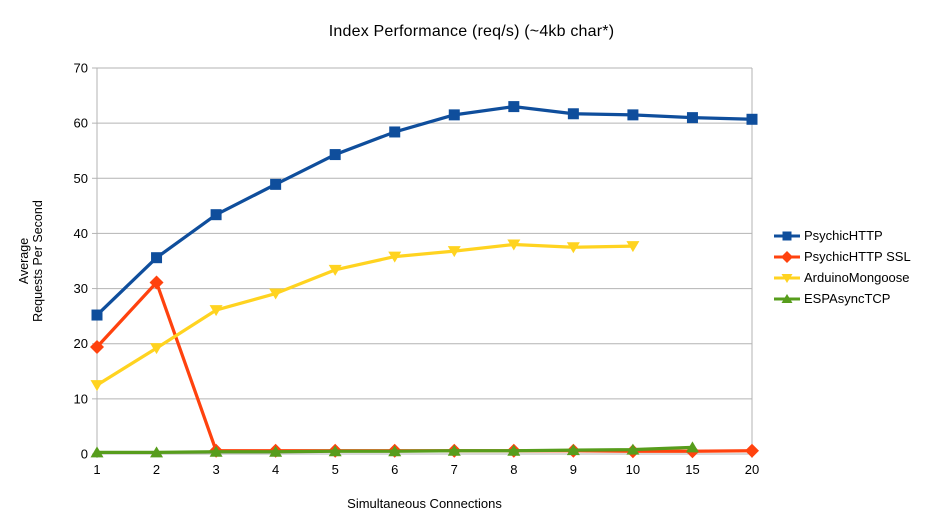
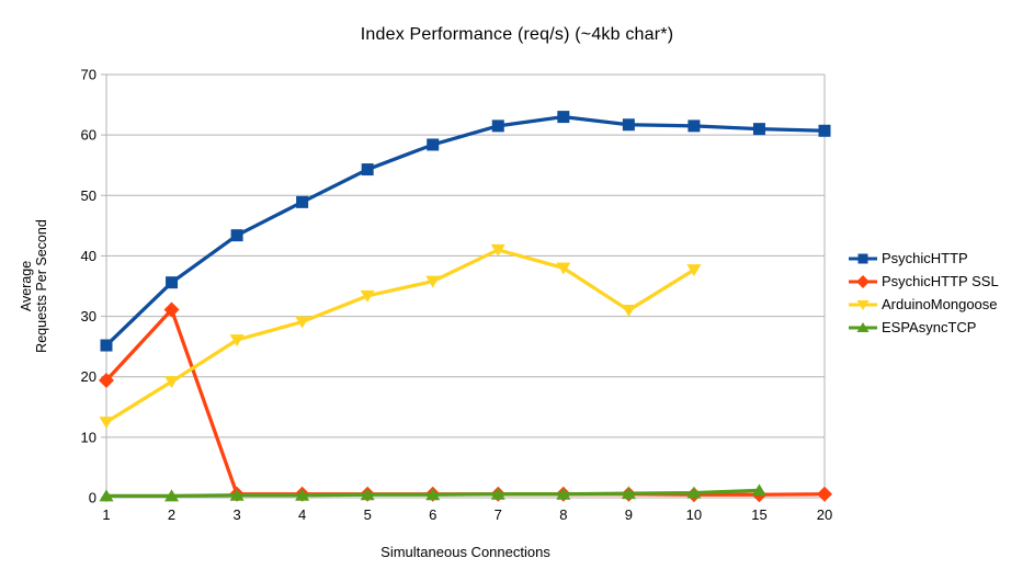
ArduinoMongoose/7: 37 -> 41
ArduinoMongoose/9: 38 -> 31
